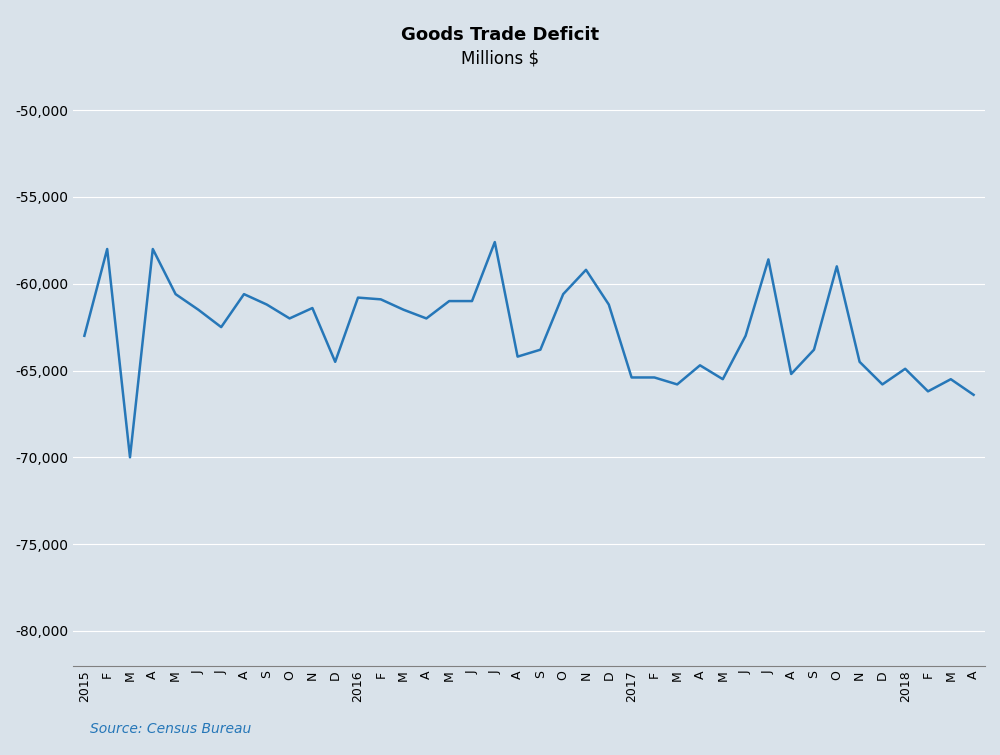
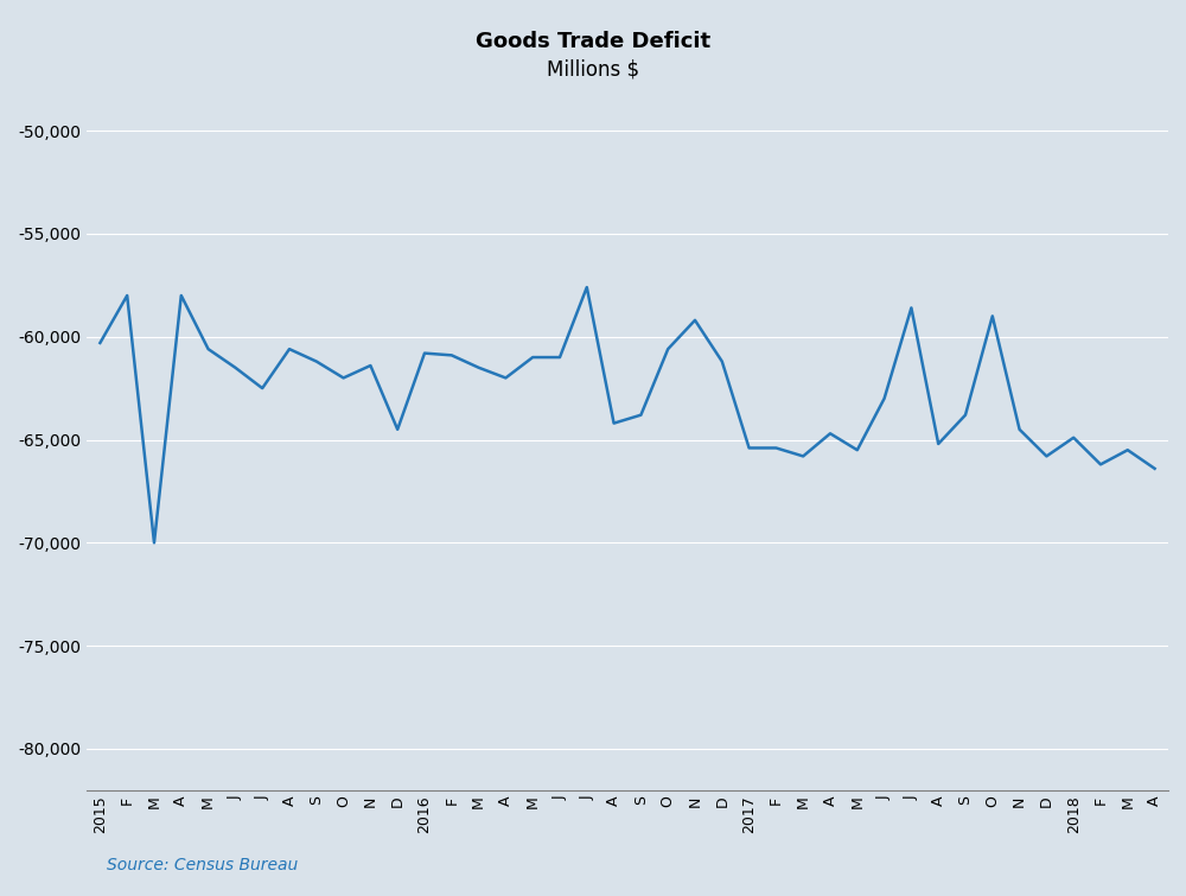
2015: -63,000 -> -60,300
